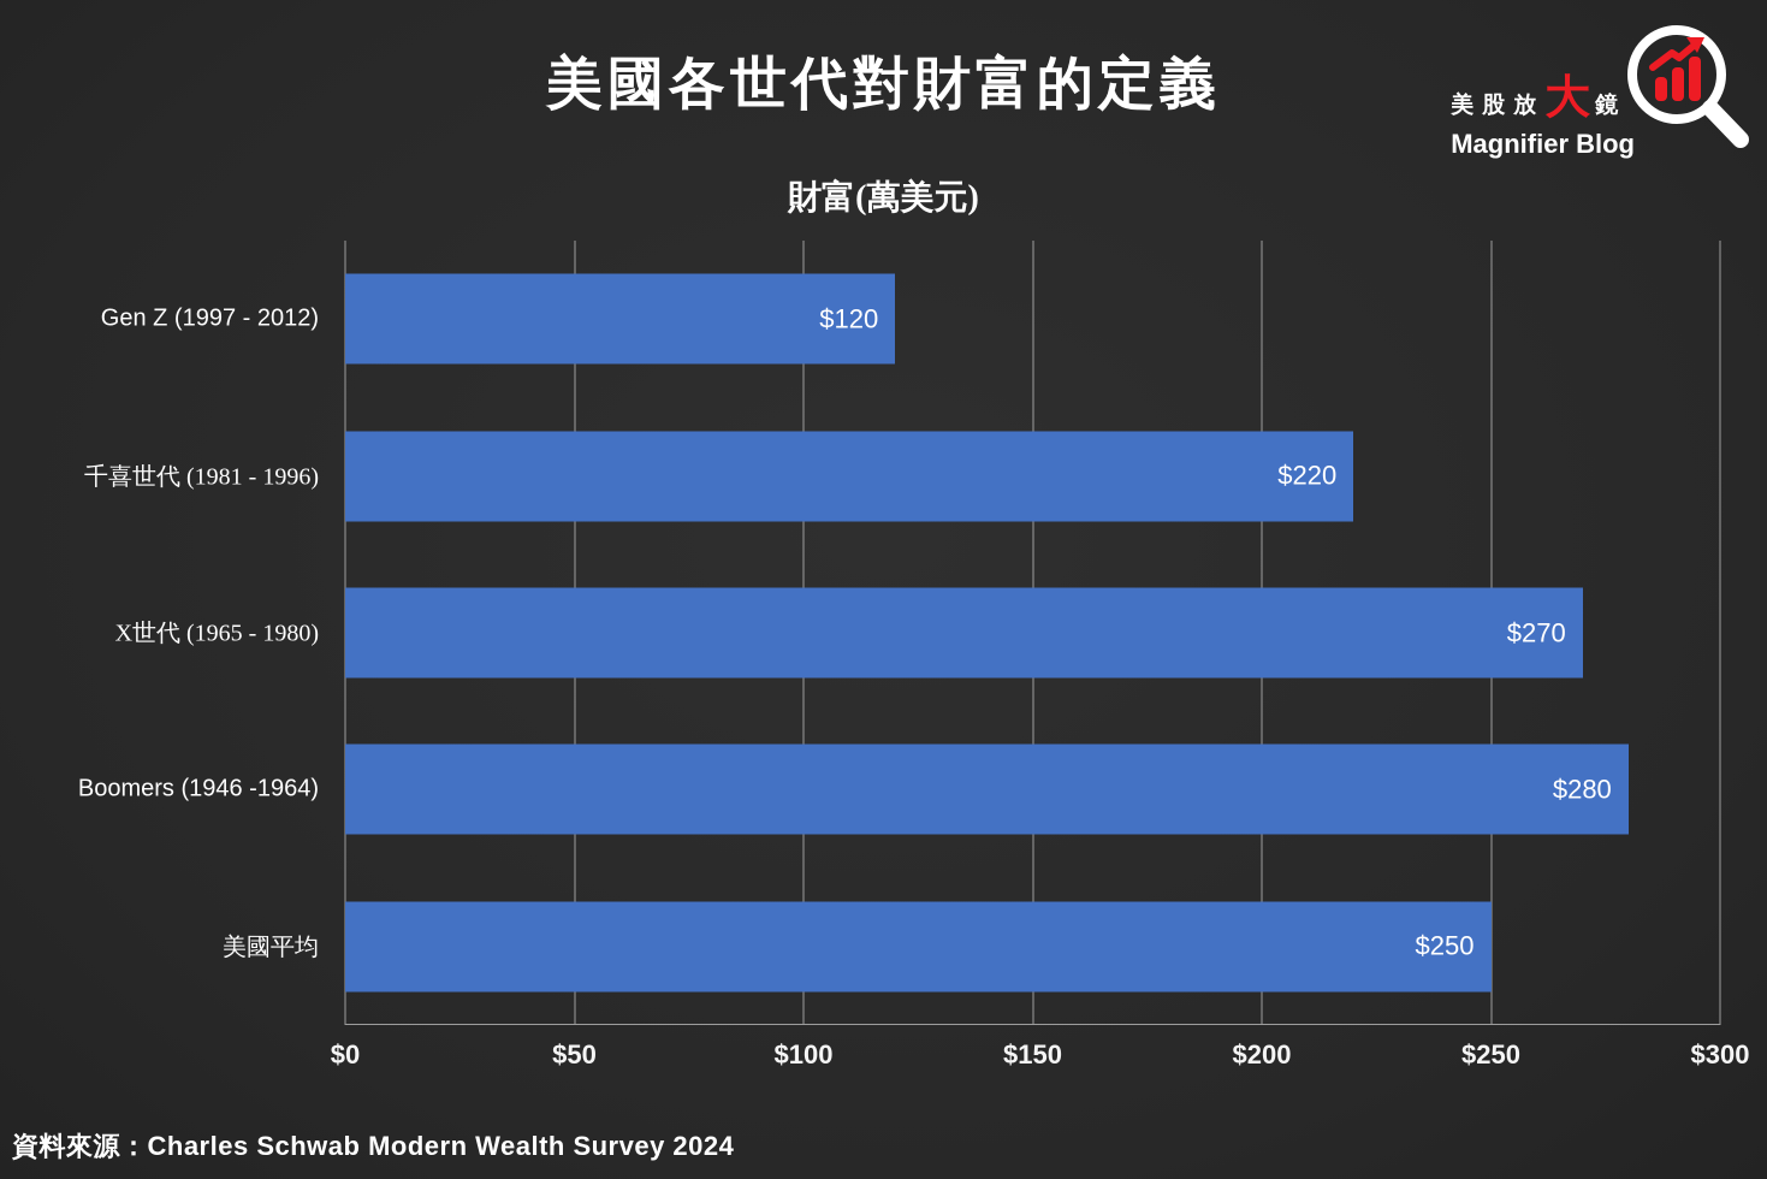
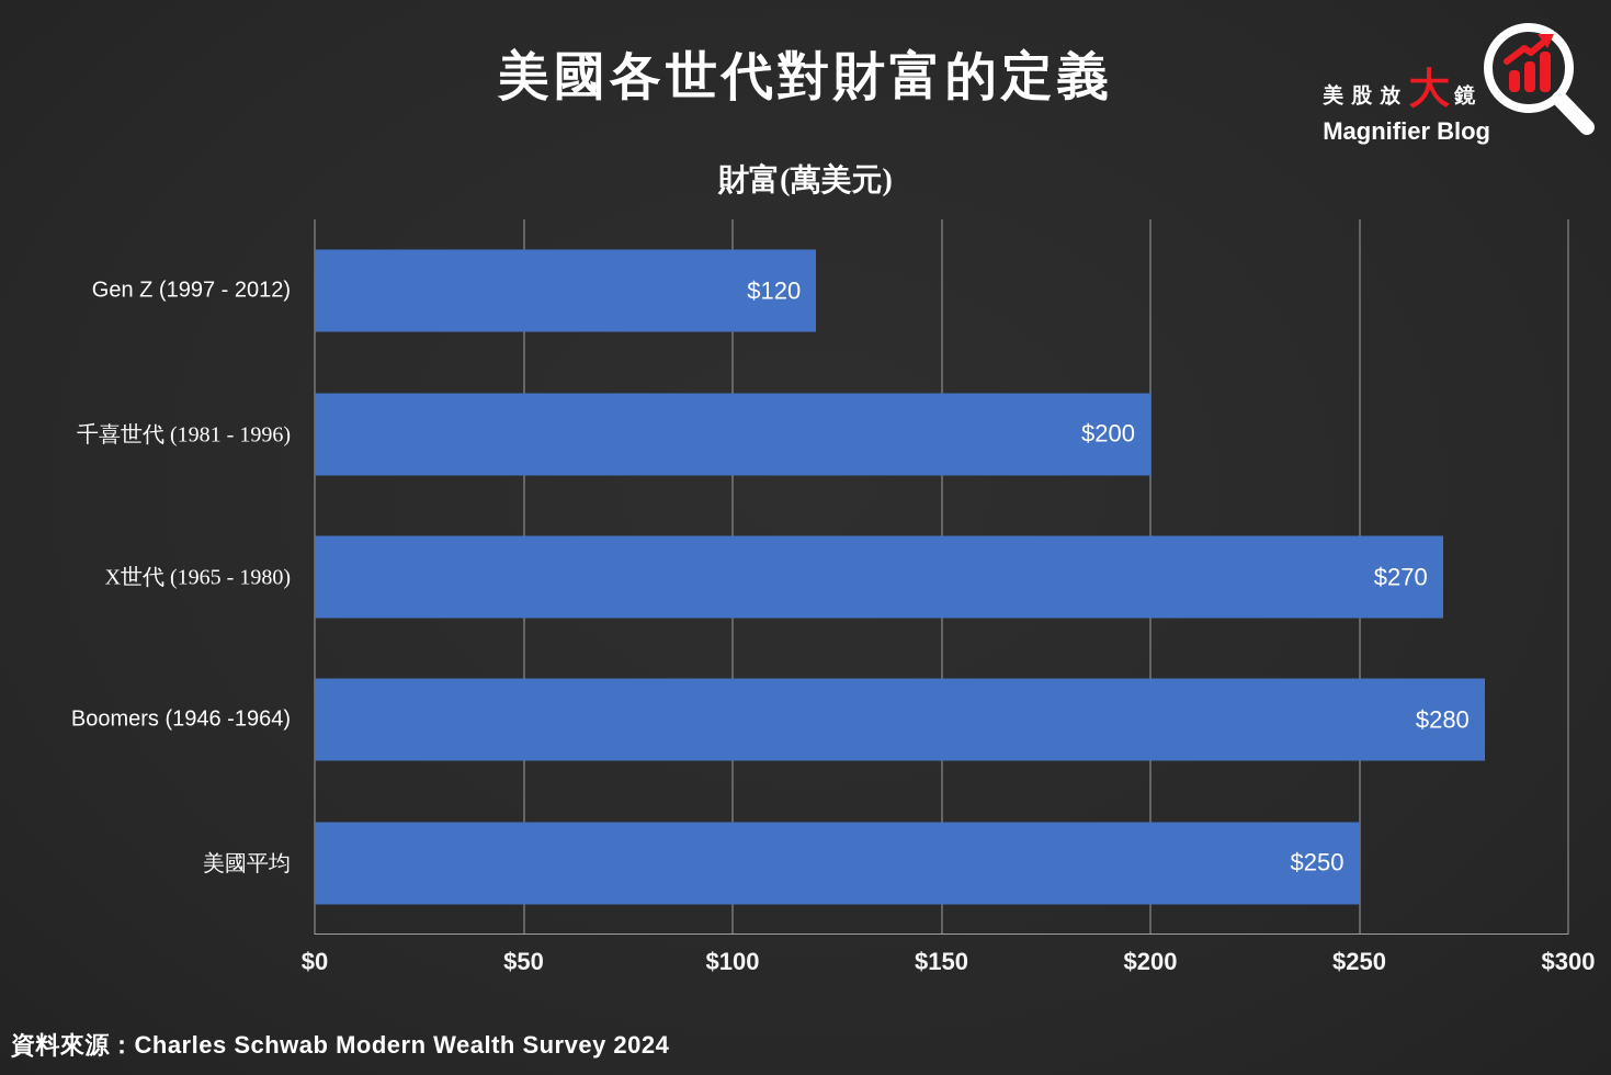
千喜世代 (1981 - 1996): $220 -> $200
